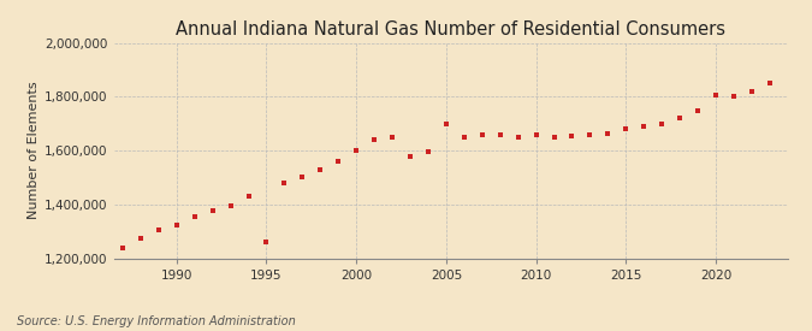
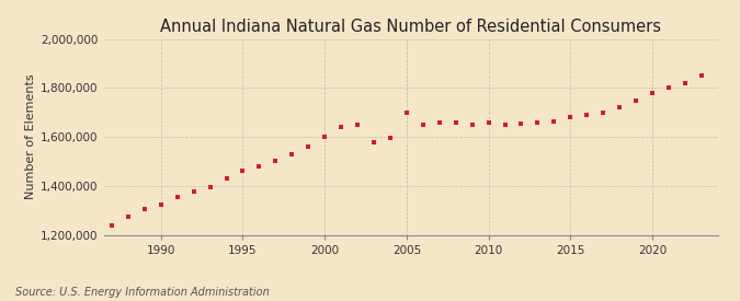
1995: 1,260,000 -> 1,460,000
2020: 1,805,000 -> 1,780,000
